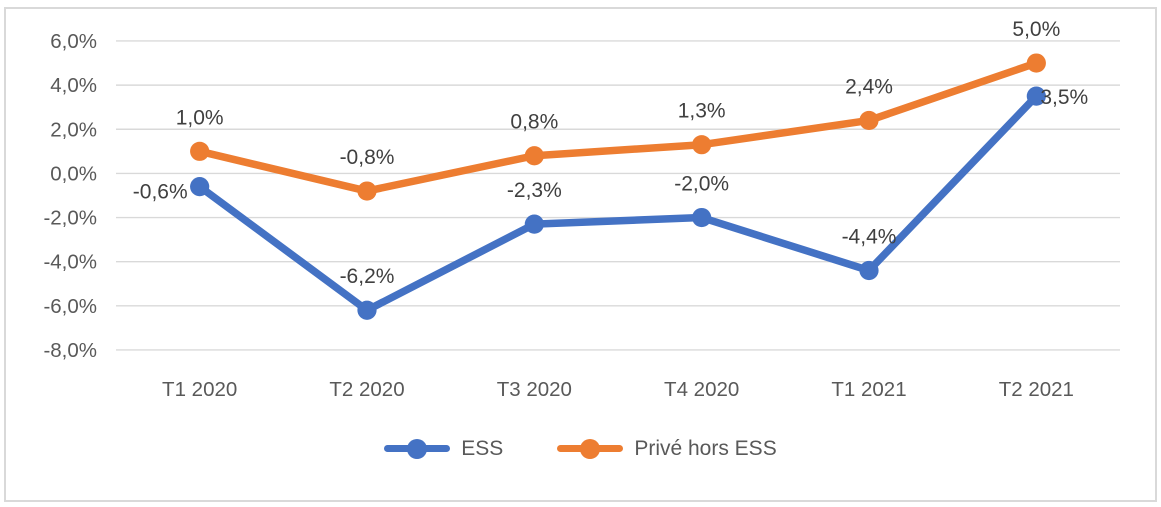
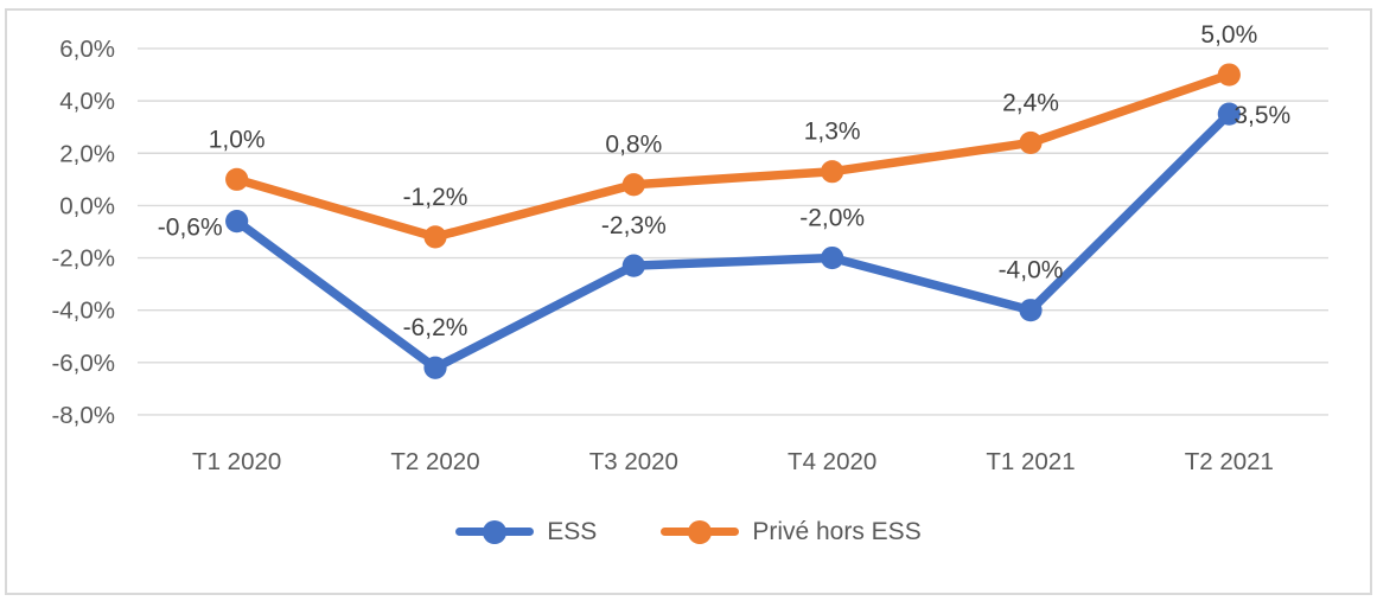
Privé hors ESS/T2 2020: -0,8% -> -1,2%
ESS/T1 2021: -4,4% -> -4,0%
